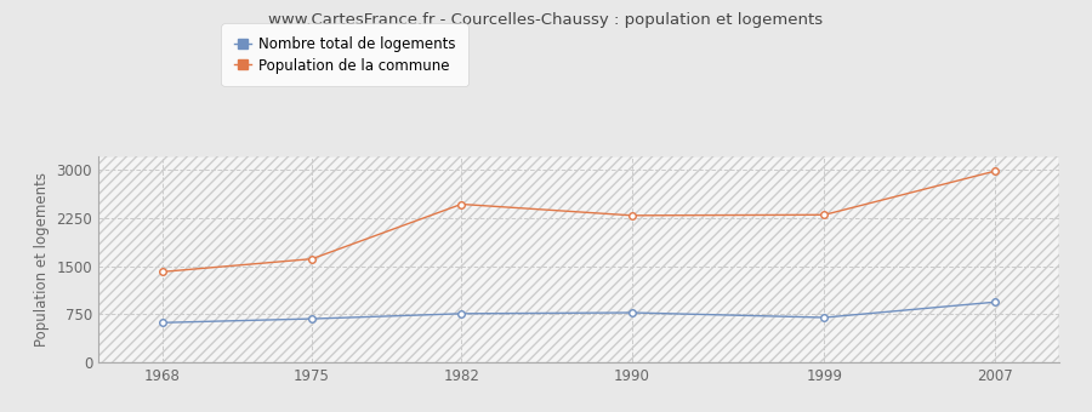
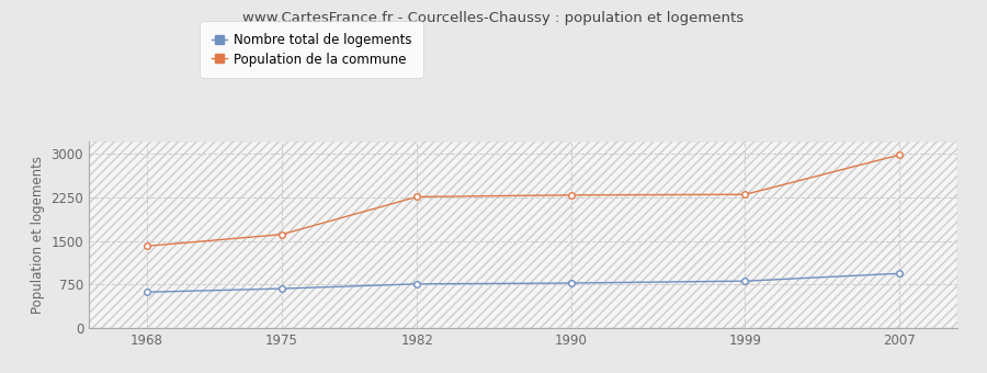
Population de la commune/1982: 2460 -> 2260
Nombre total de logements/1999: 700 -> 810
